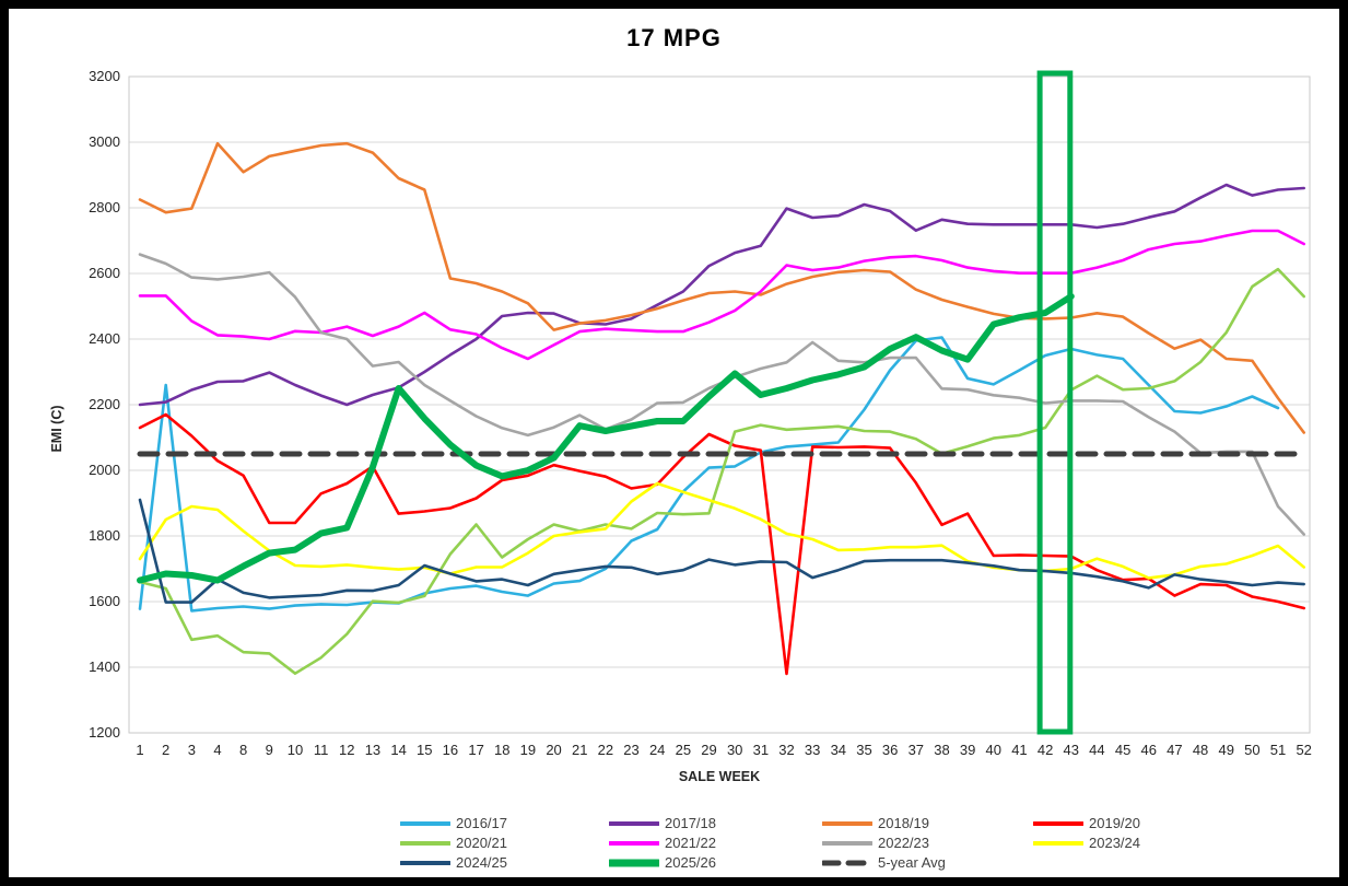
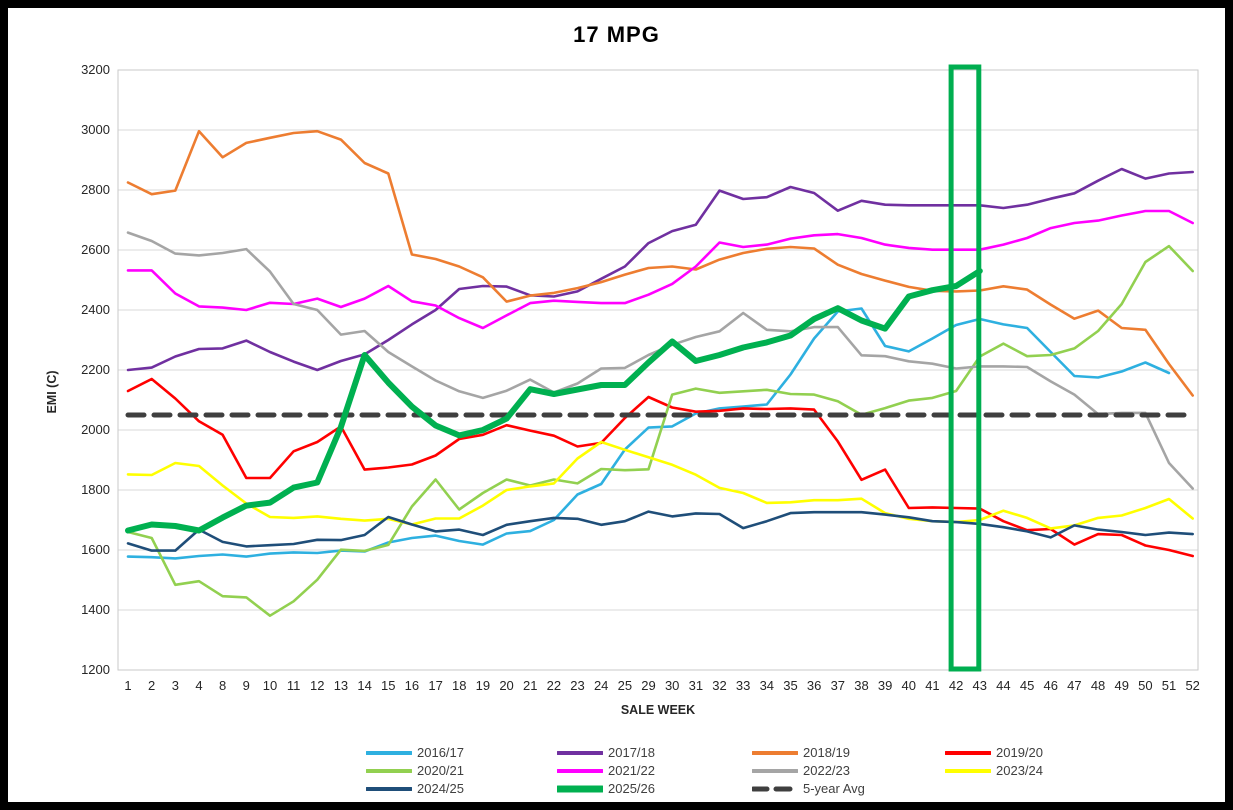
2023/24/1: 1730 -> 1850
2024/25/1: 1910 -> 1620
2016/17/2: 2260 -> 1580
2019/20/32: 1380 -> 2060
